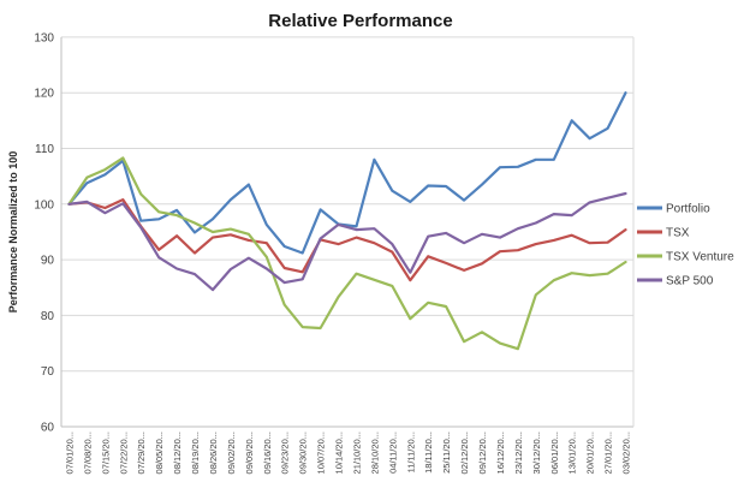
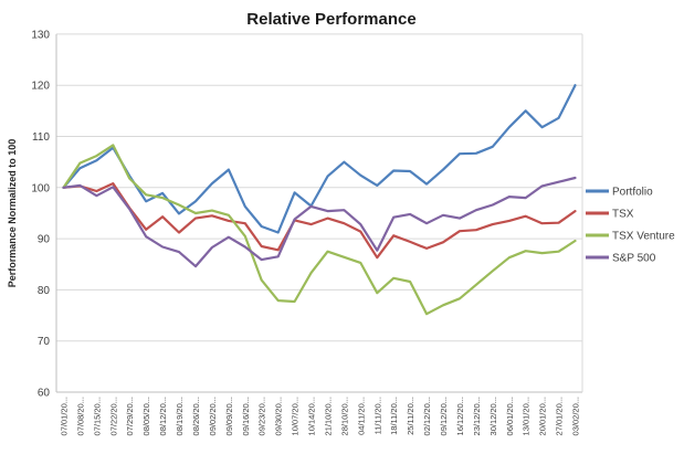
Portfolio/07/29/20...: 97 -> 102
Portfolio/21/10/20...: 96 -> 102
Portfolio/28/10/20...: 108 -> 105
TSX Venture/16/12/20...: 75 -> 78
TSX Venture/23/12/20...: 74 -> 81
Portfolio/06/01/20...: 108 -> 112
